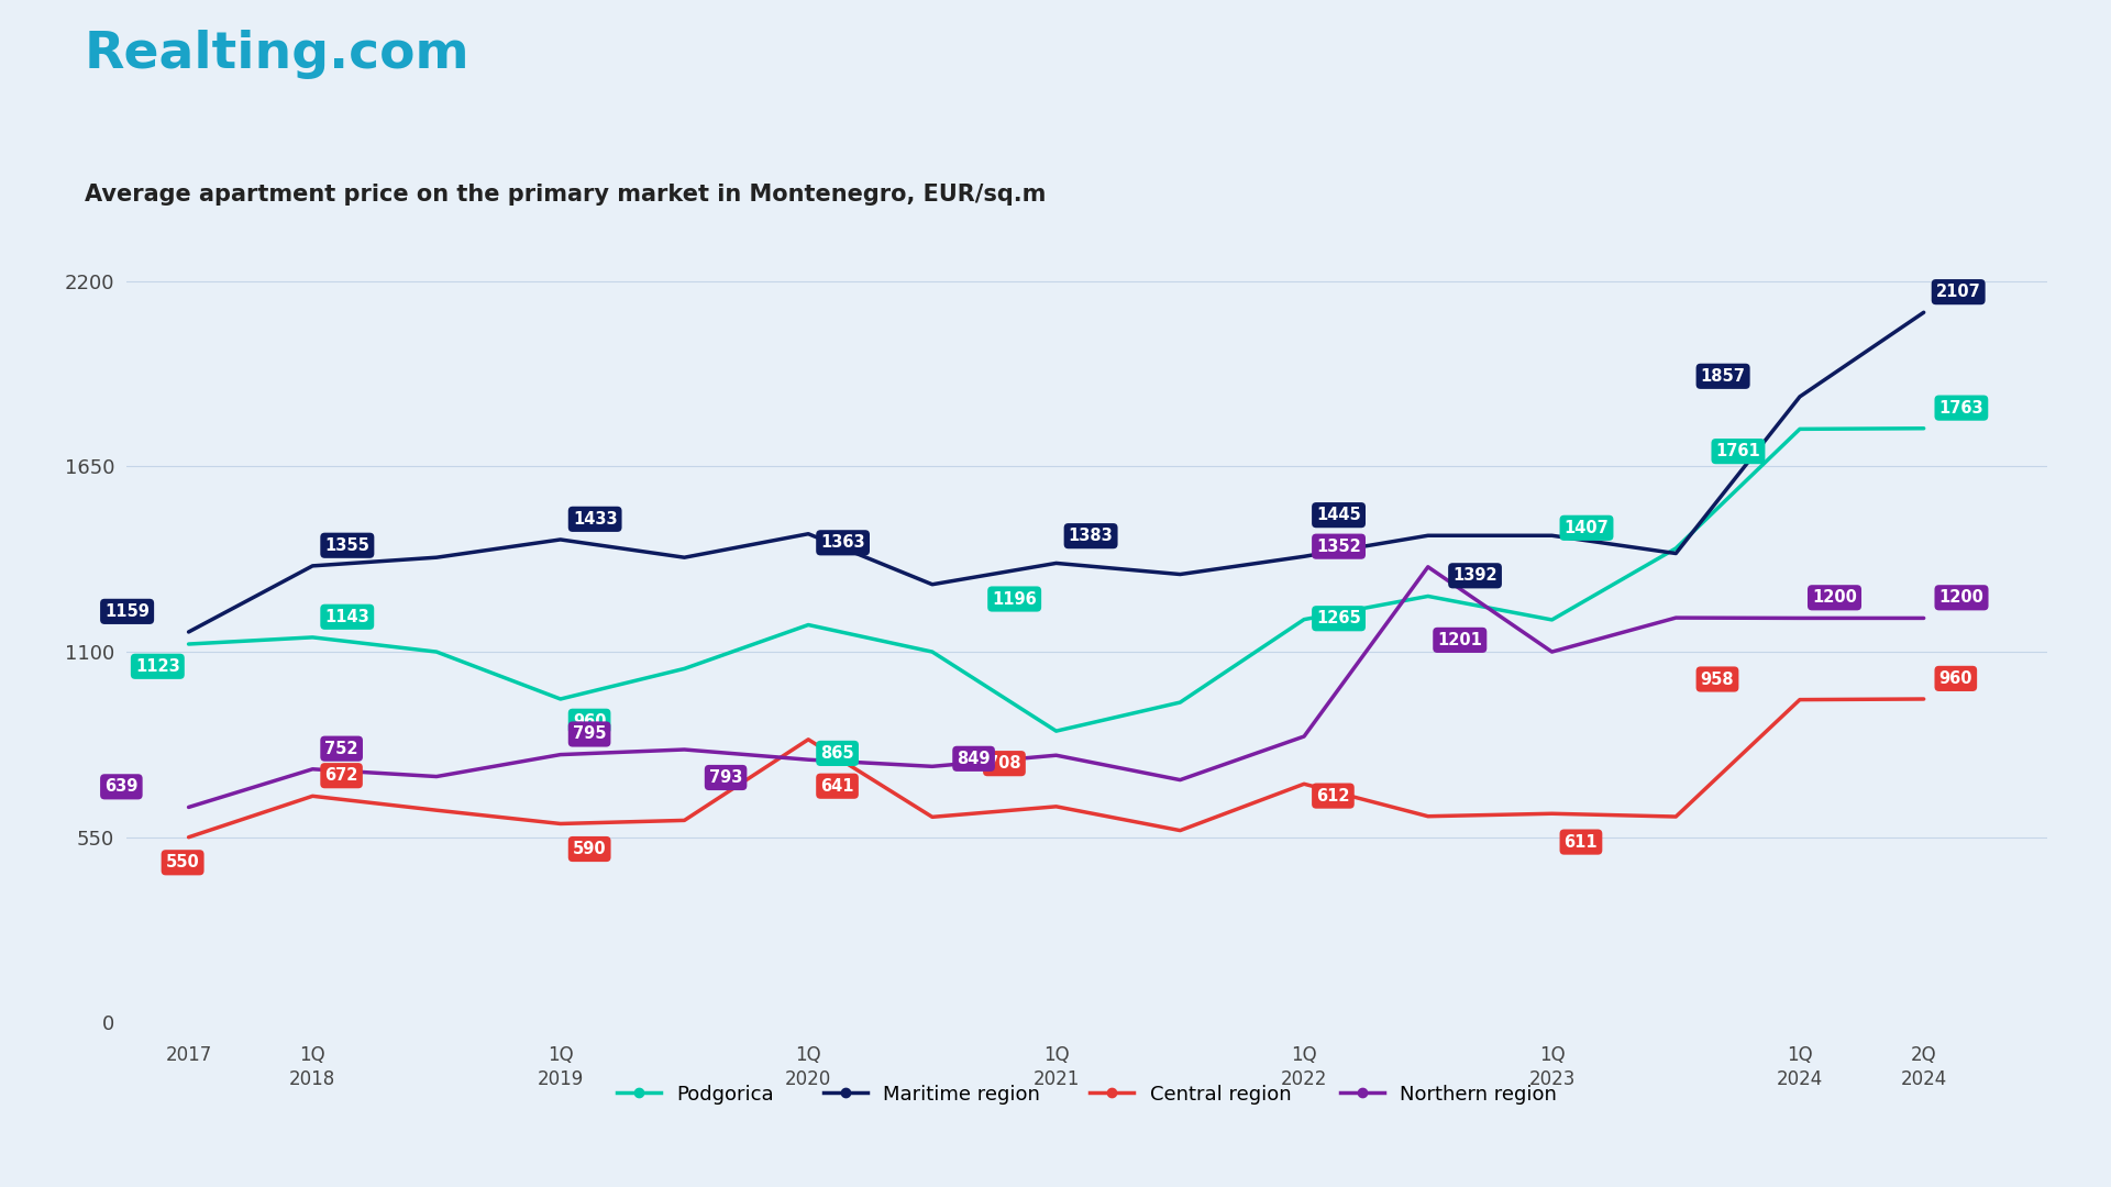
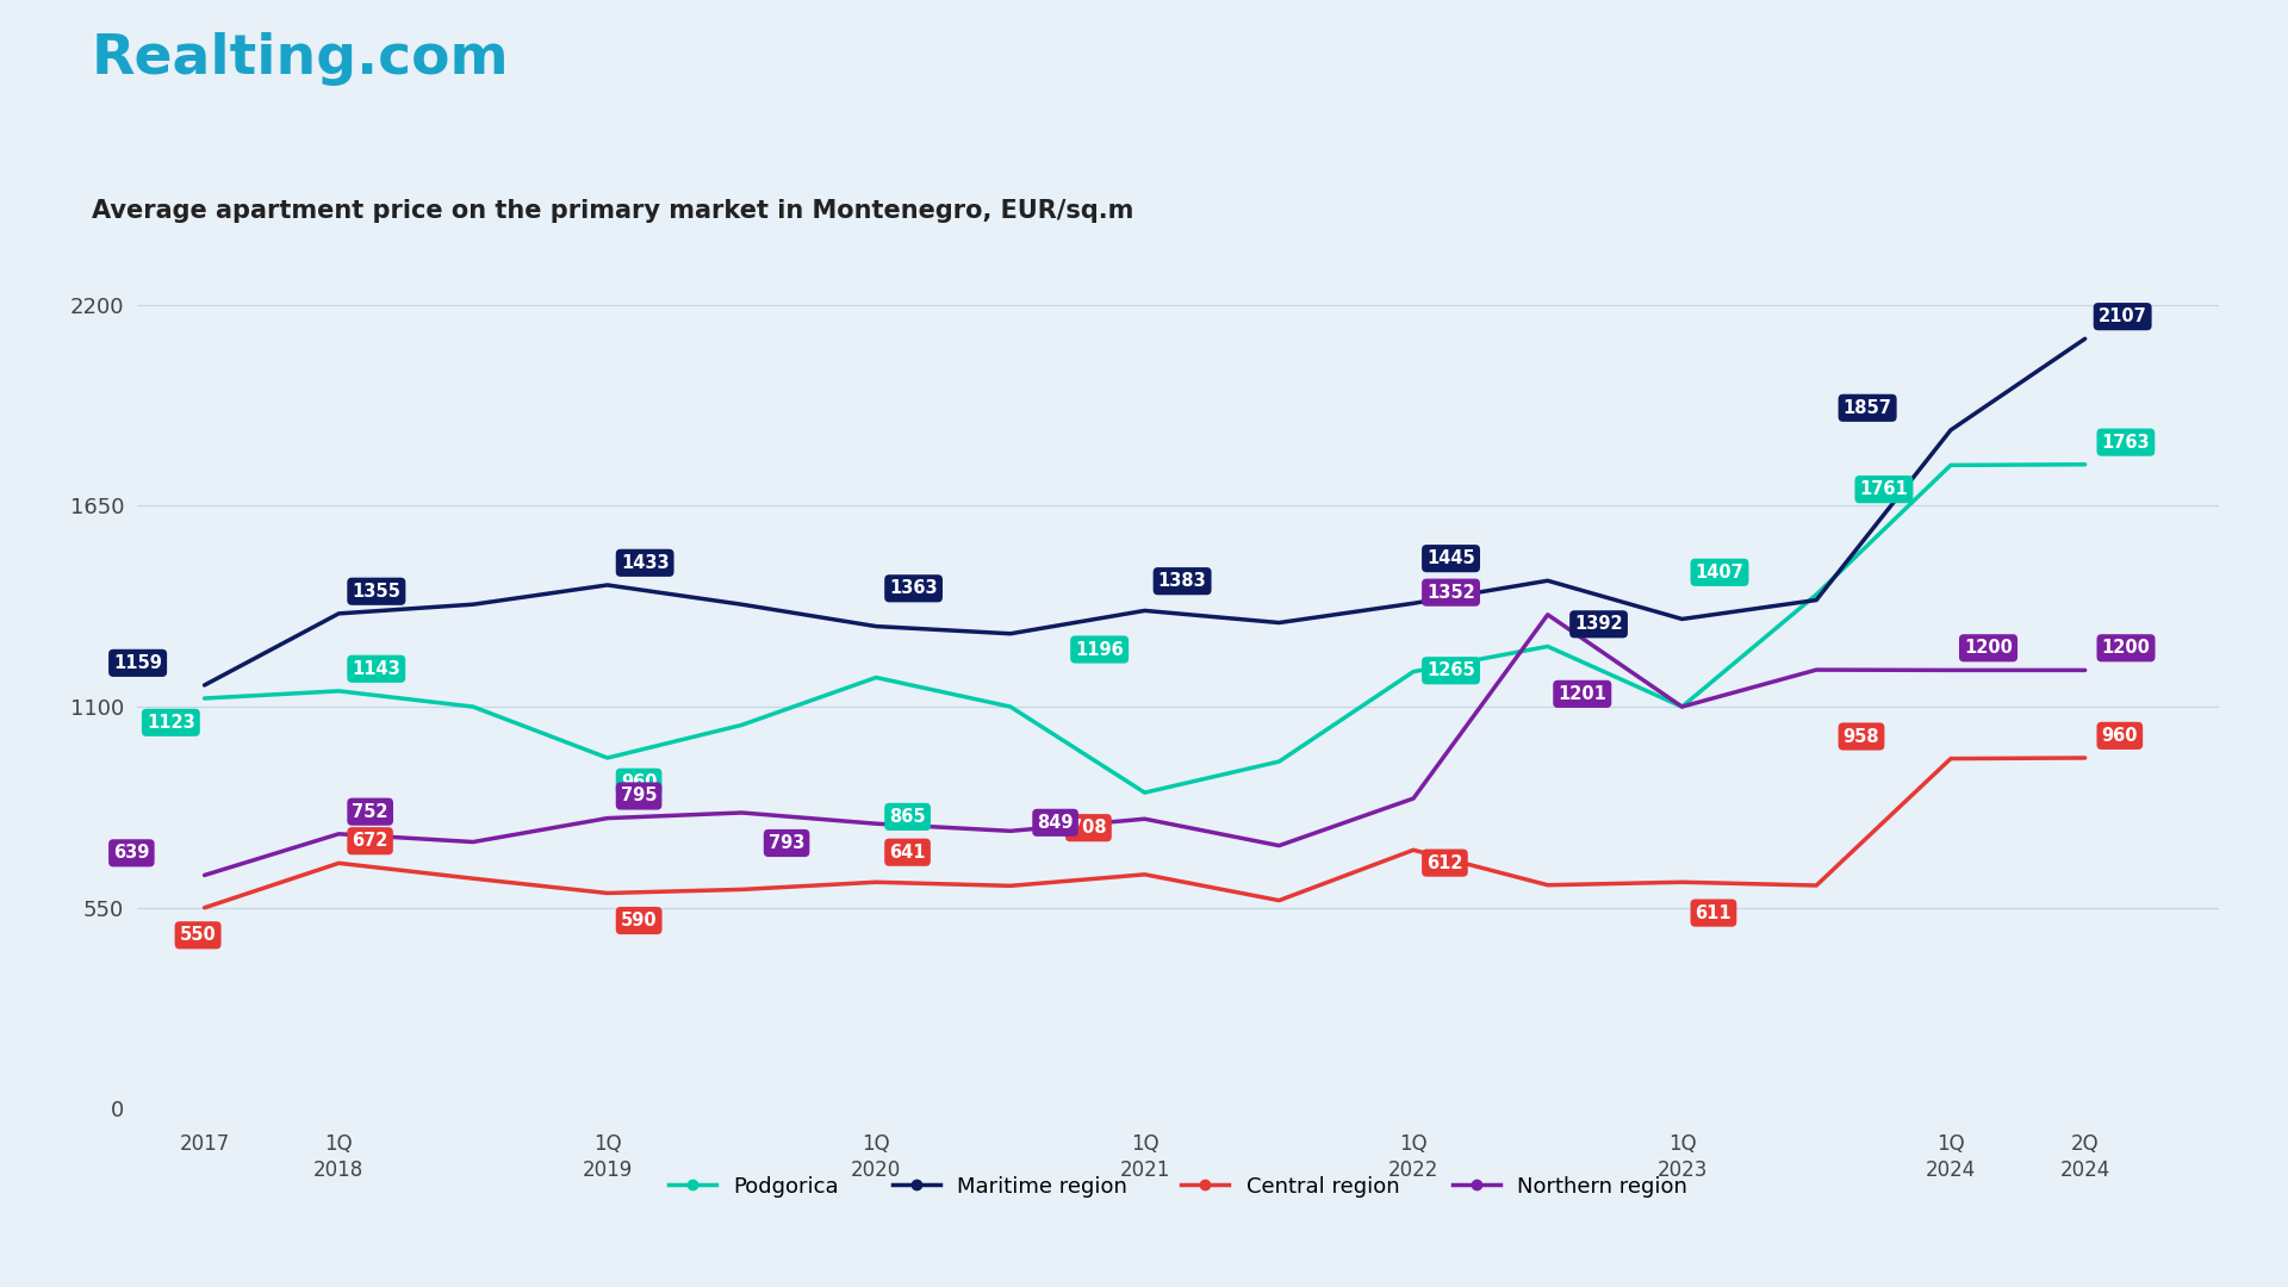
Maritime region/1Q 2020: 1450 -> 1320
Central region/1Q 2020: 840 -> 620
Podgorica/1Q 2023: 1195 -> 1100
Maritime region/1Q 2023: 1445 -> 1340
